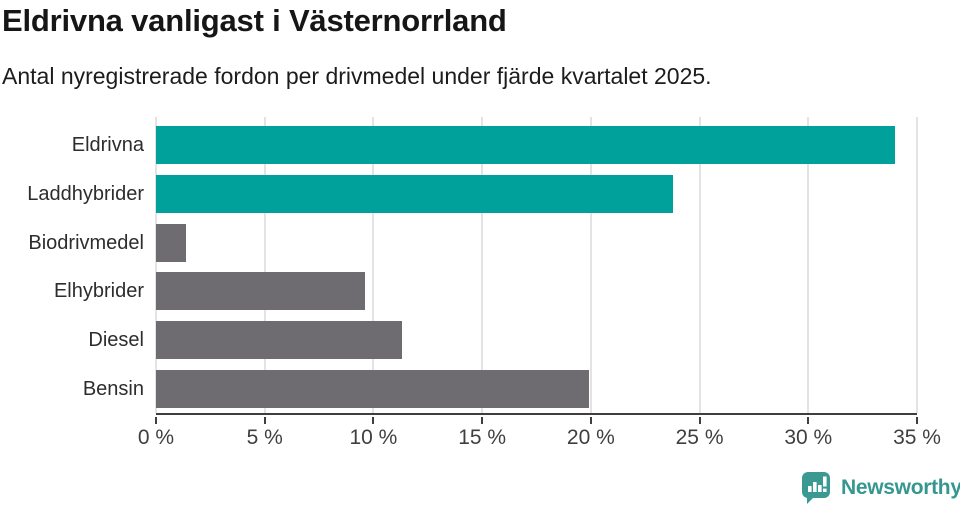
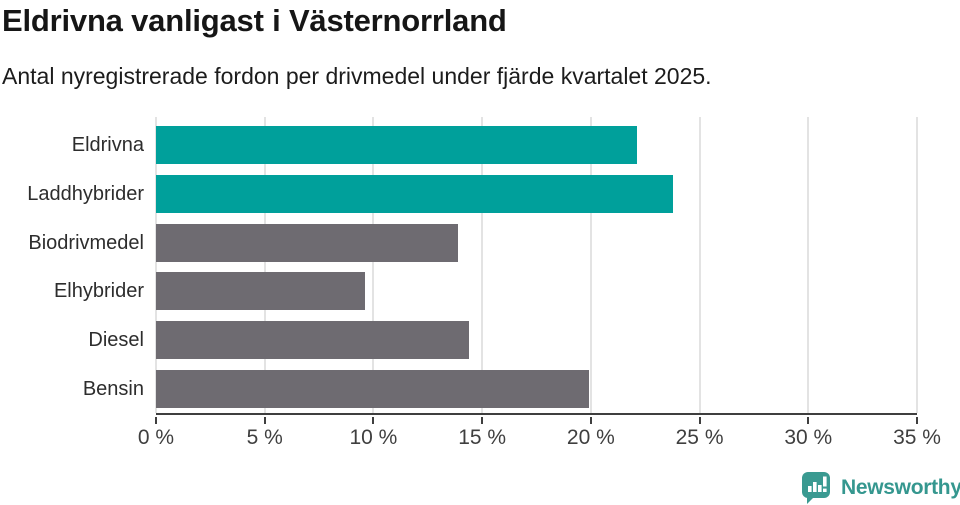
Eldrivna: 34.0% -> 22.1%
Biodrivmedel: 1.4% -> 13.9%
Diesel: 11.3% -> 14.4%
